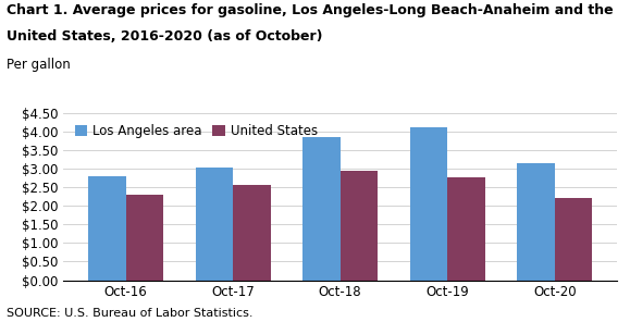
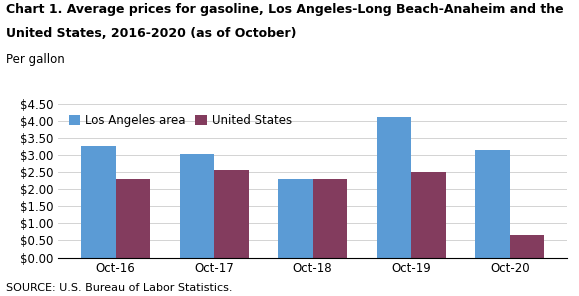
Los Angeles area/Oct-16: $2.79 -> $3.25
Los Angeles area/Oct-18: $3.84 -> $2.30
United States/Oct-18: $2.95 -> $2.30
United States/Oct-19: $2.75 -> $2.50
United States/Oct-20: $2.21 -> $0.65
